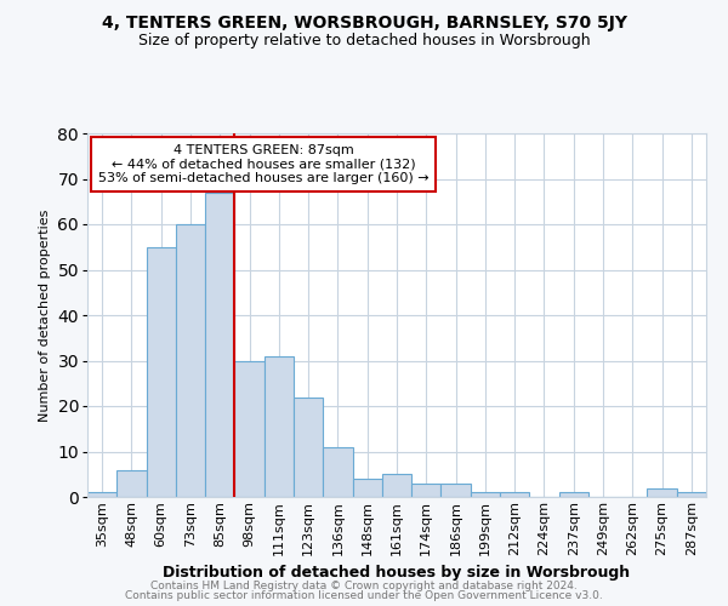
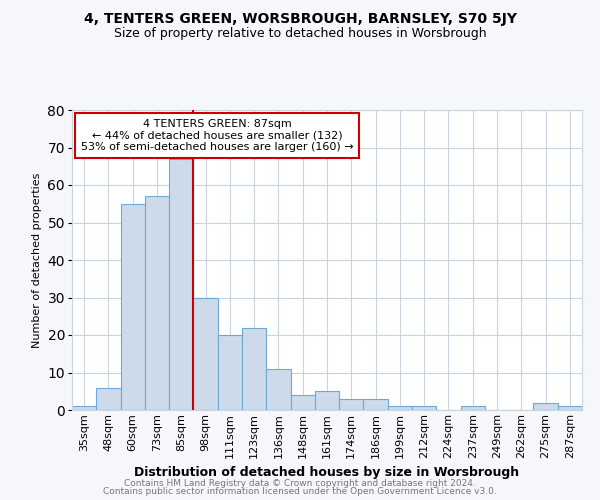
73sqm: 60 -> 57
111sqm: 31 -> 20
